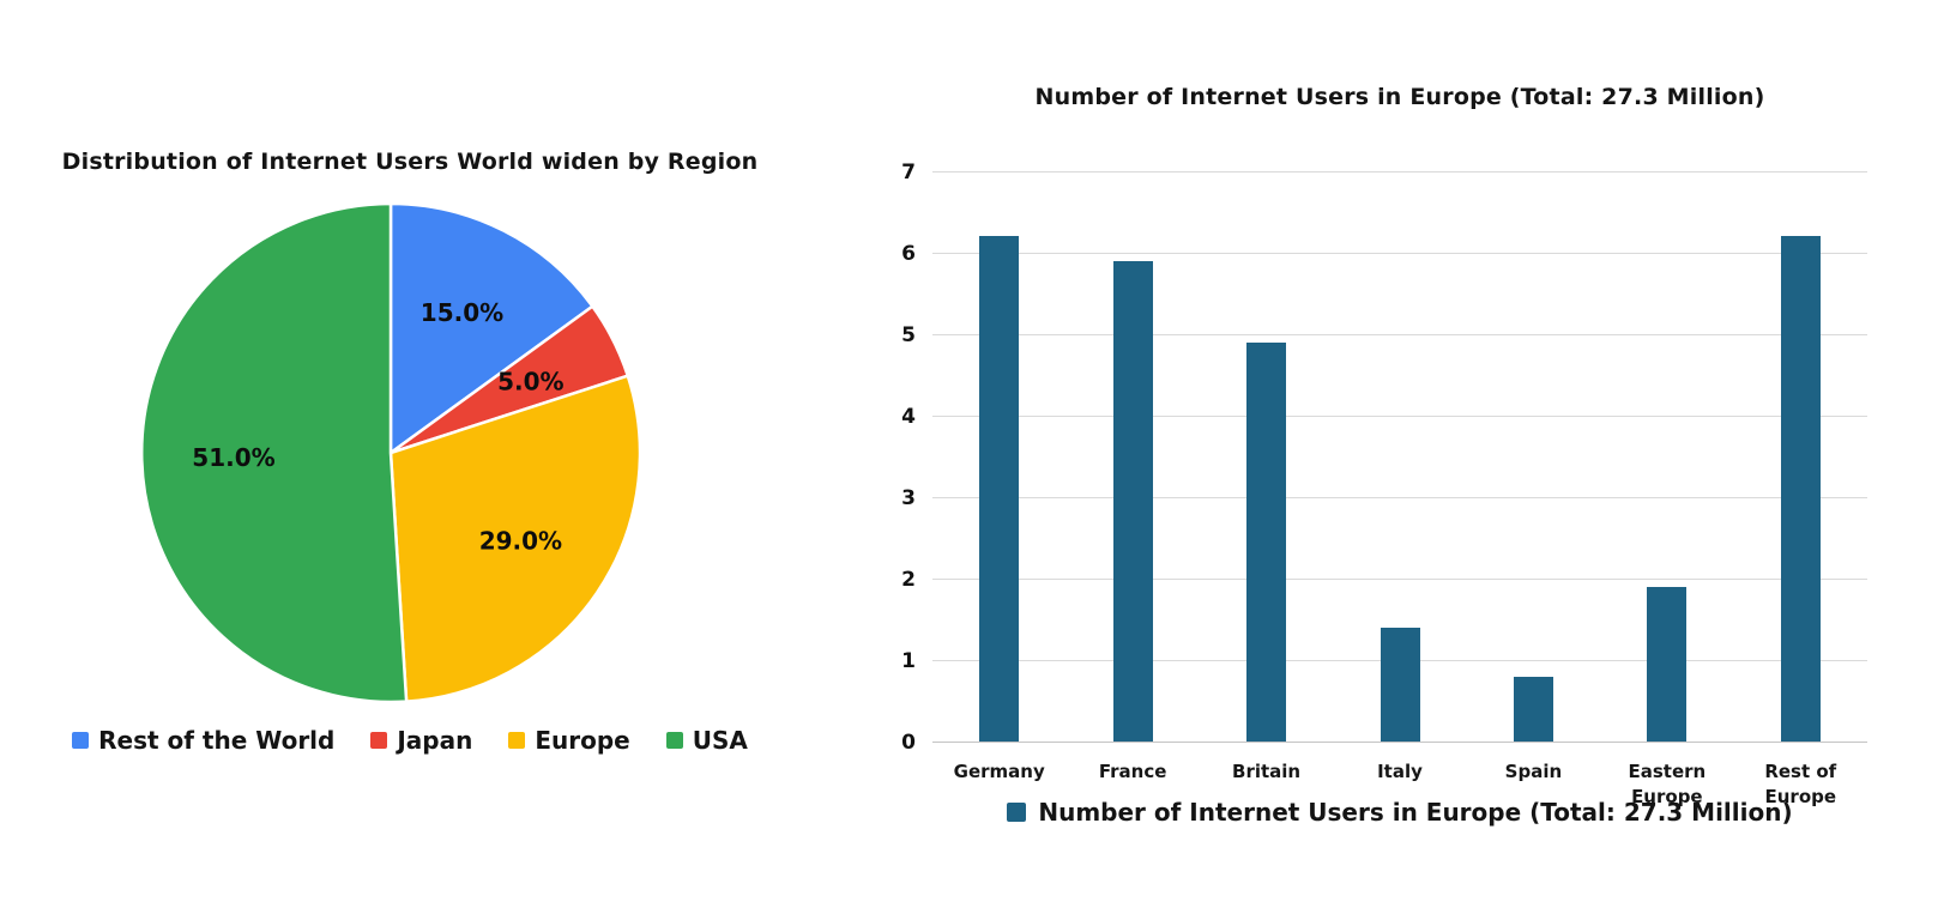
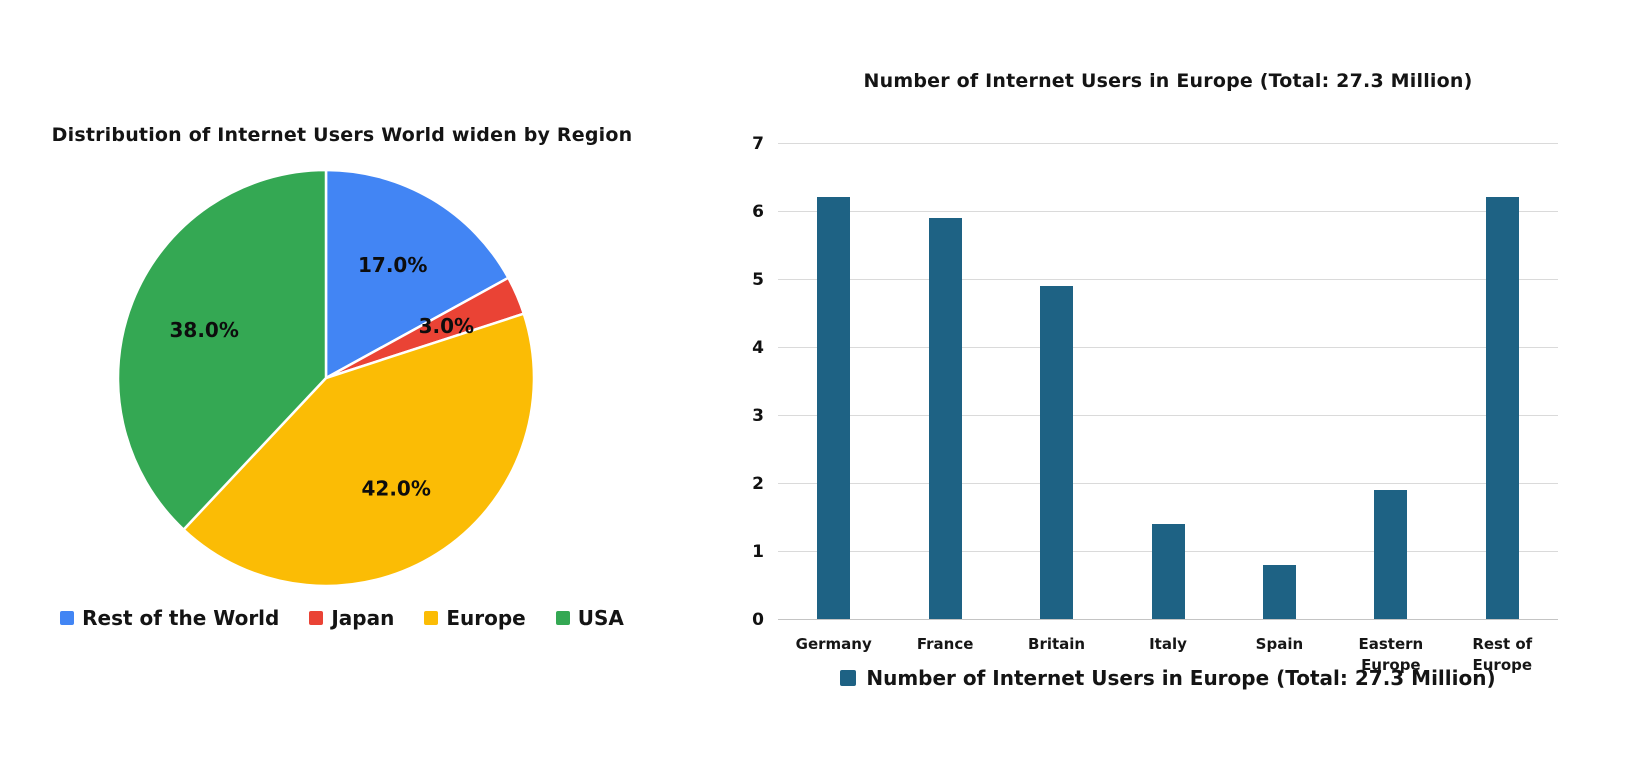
Distribution of Internet Users World widen by Region/Rest of the World: 15.0% -> 17.0%
Distribution of Internet Users World widen by Region/Japan: 5.0% -> 3.0%
Distribution of Internet Users World widen by Region/Europe: 29.0% -> 42.0%
Distribution of Internet Users World widen by Region/USA: 51.0% -> 38.0%
